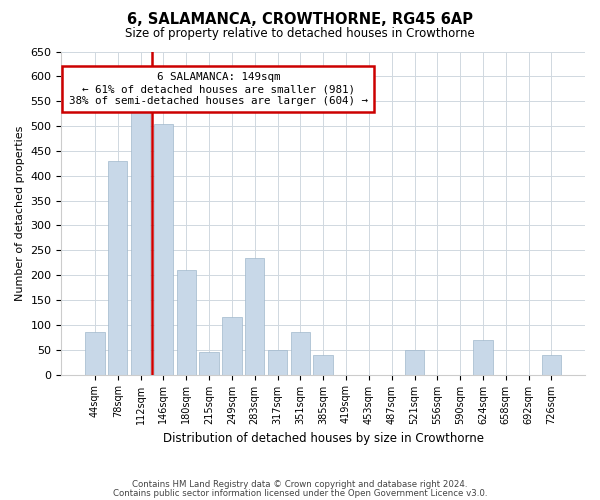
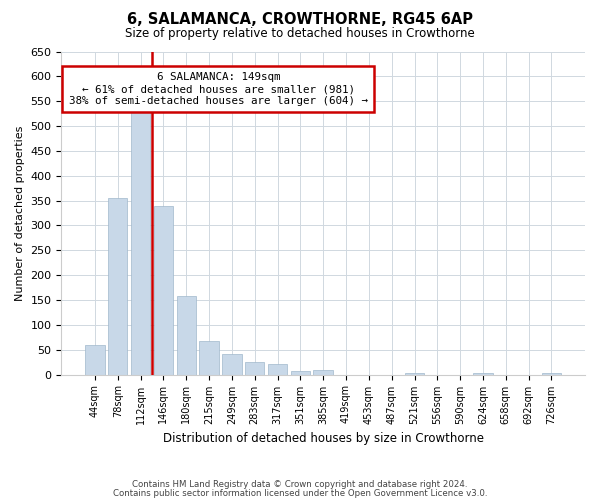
44sqm: 85 -> 60
78sqm: 430 -> 355
146sqm: 505 -> 340
180sqm: 210 -> 158
215sqm: 45 -> 68
249sqm: 115 -> 42
283sqm: 235 -> 25
317sqm: 50 -> 21
351sqm: 85 -> 8
385sqm: 40 -> 10
521sqm: 50 -> 3
624sqm: 70 -> 3
726sqm: 40 -> 3
